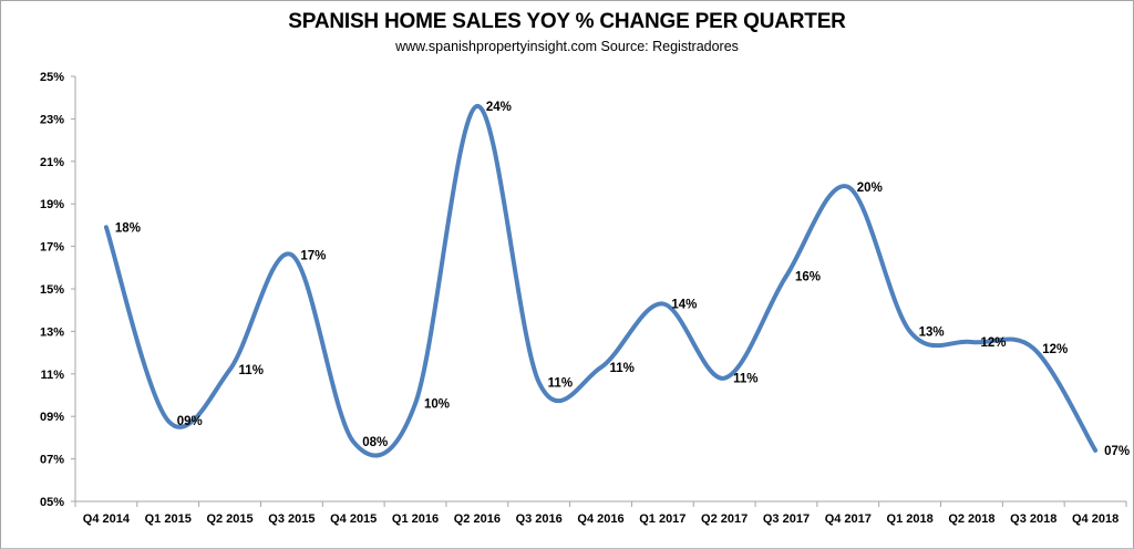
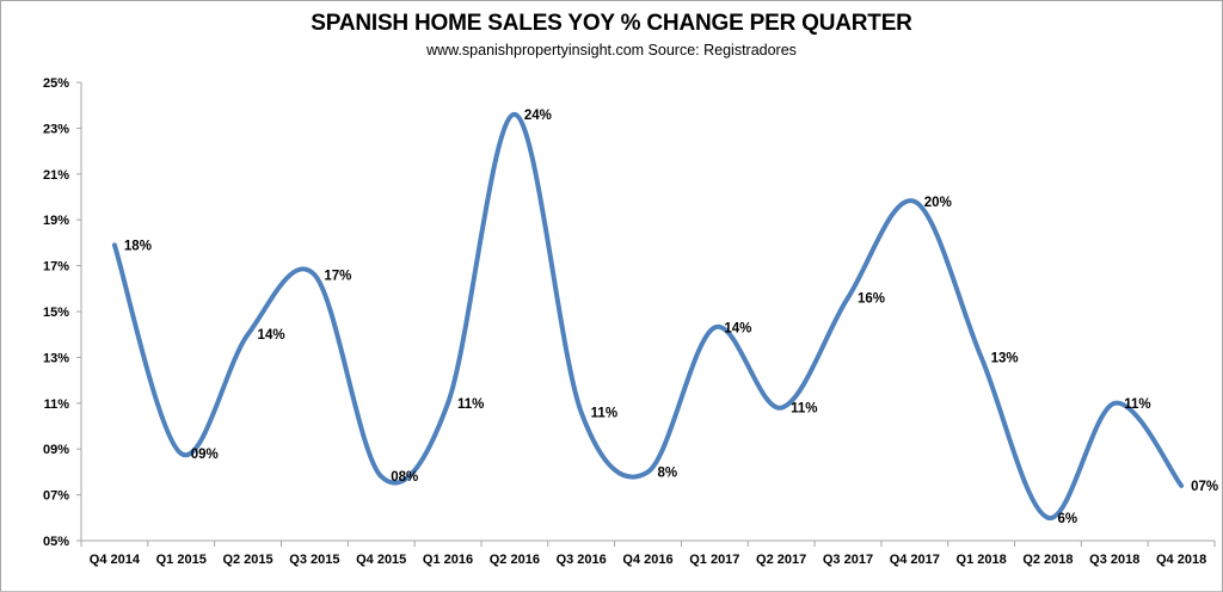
Q2 2015: 11% -> 14%
Q1 2016: 10% -> 11%
Q4 2016: 11% -> 8%
Q2 2018: 12% -> 6%
Q3 2018: 12% -> 11%
